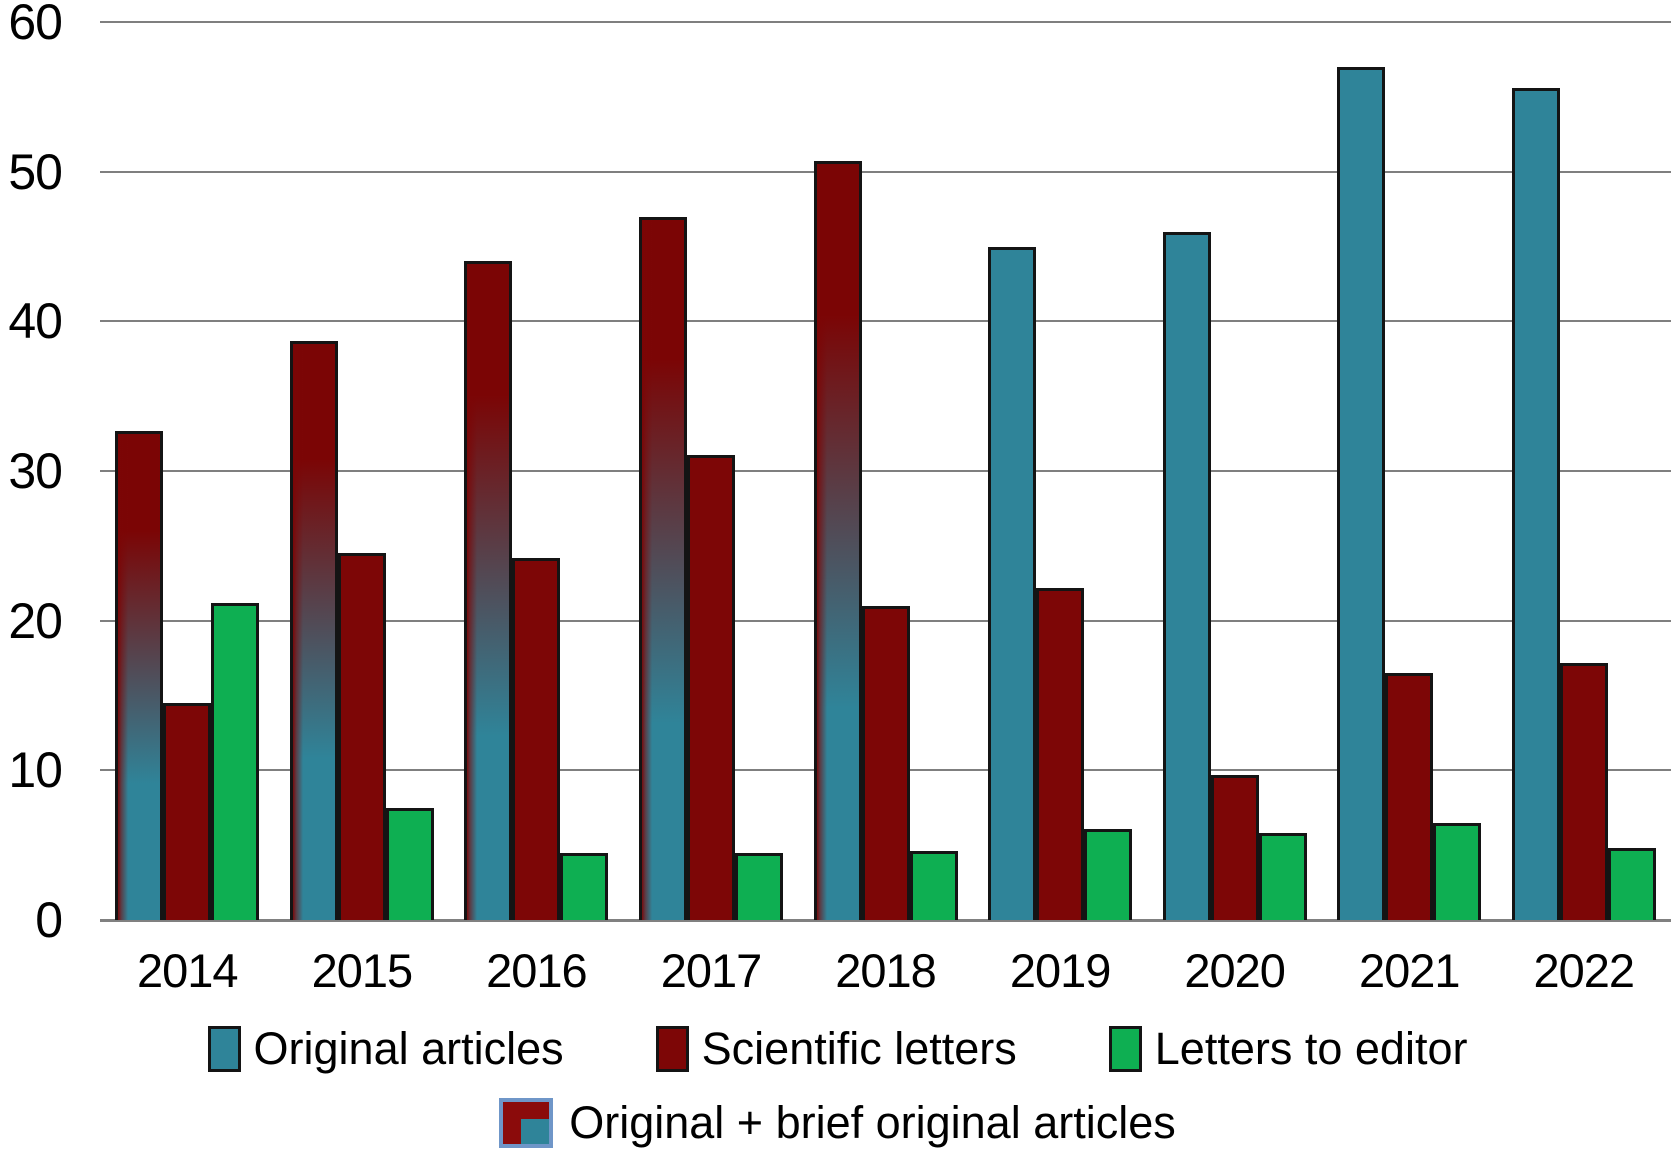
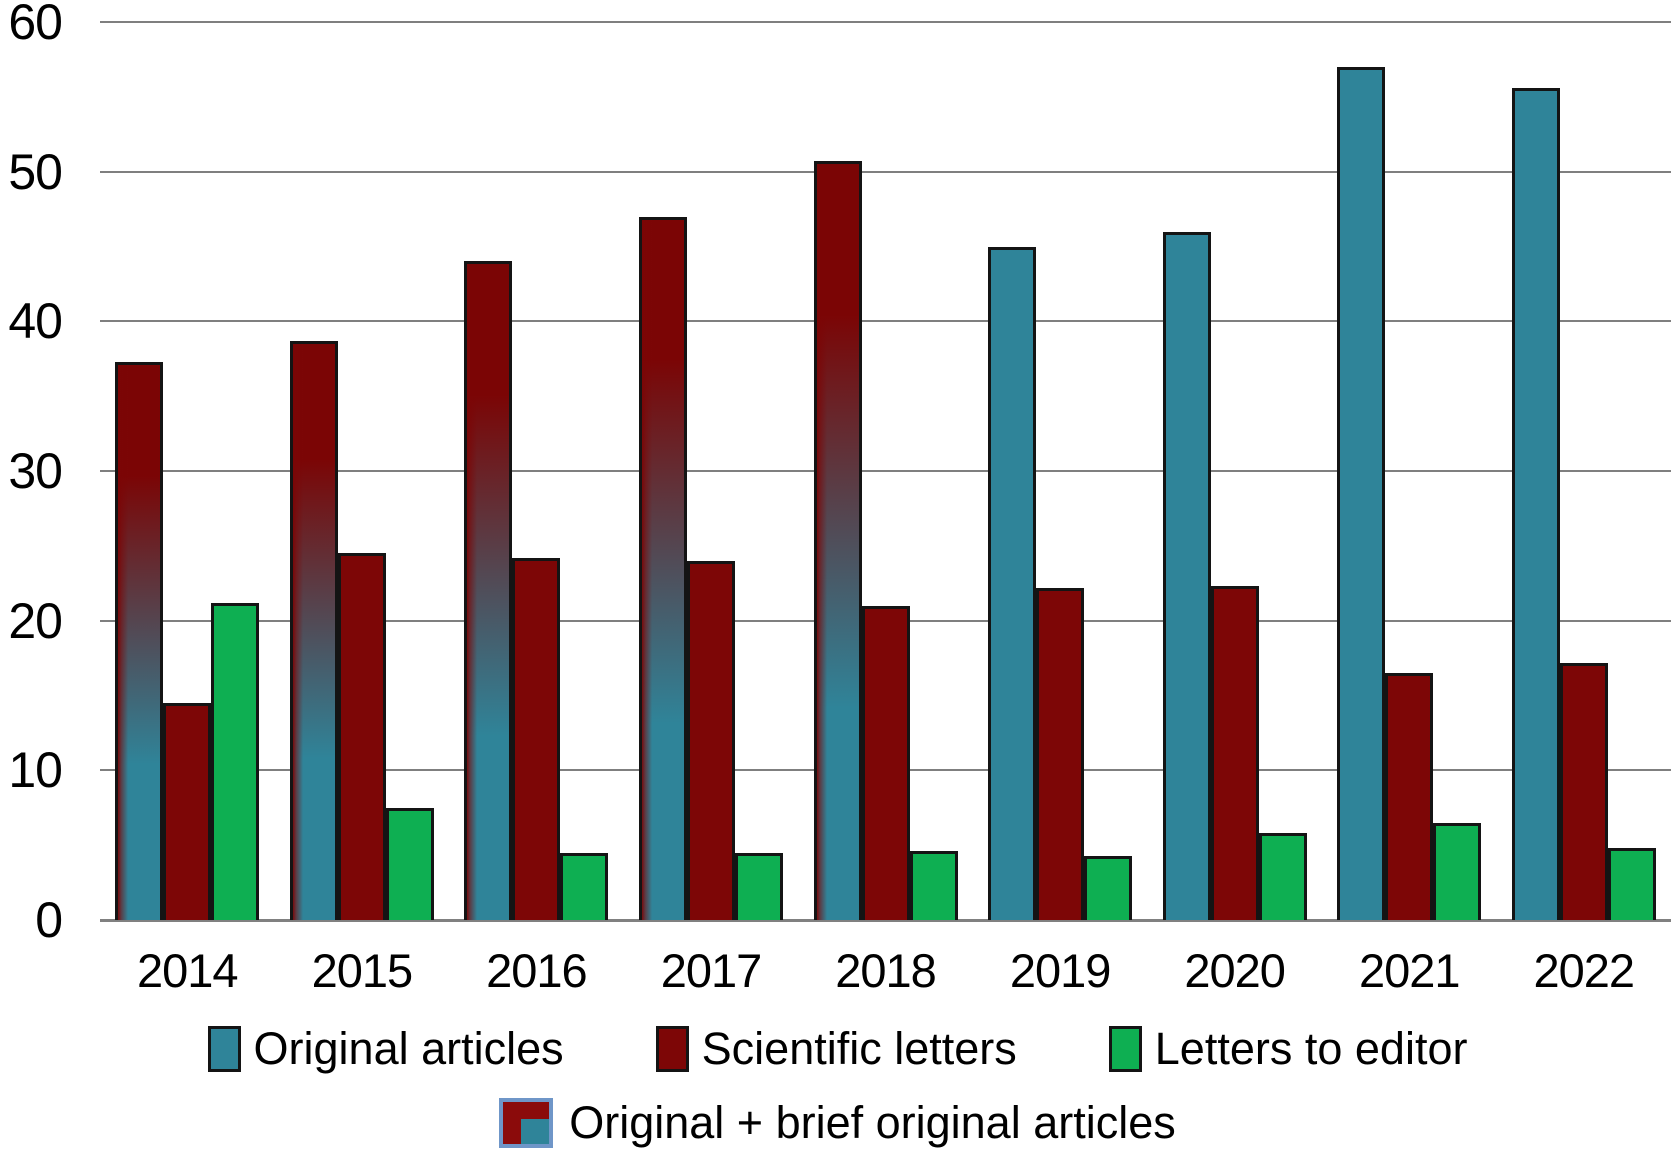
Original + brief original articles/2014: 32.7 -> 37.3
Scientific letters/2017: 31.1 -> 24.0
Letters to editor/2019: 6.1 -> 4.3
Scientific letters/2020: 9.7 -> 22.3
